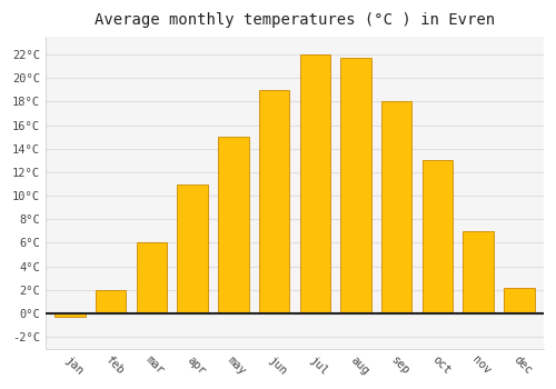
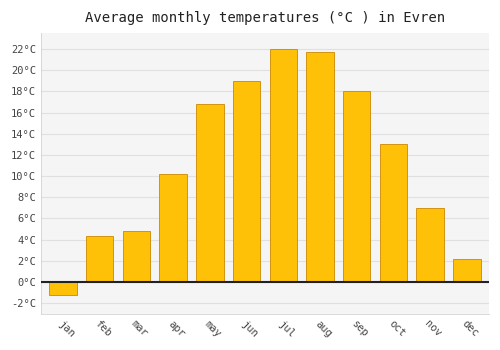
jan: -0.3°C -> -1.2°C
feb: 2.0°C -> 4.3°C
mar: 6.0°C -> 4.8°C
apr: 11.0°C -> 10.2°C
may: 15.0°C -> 16.8°C
